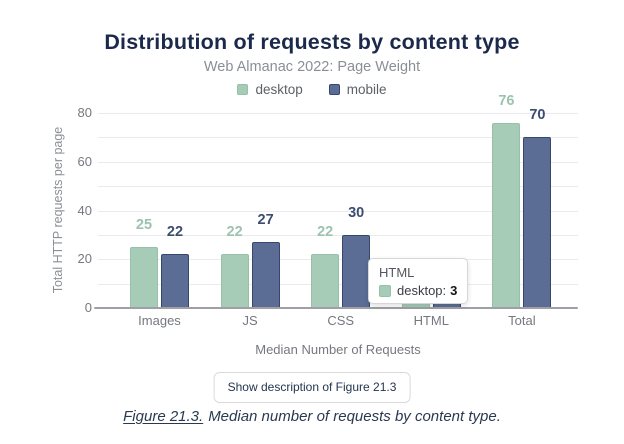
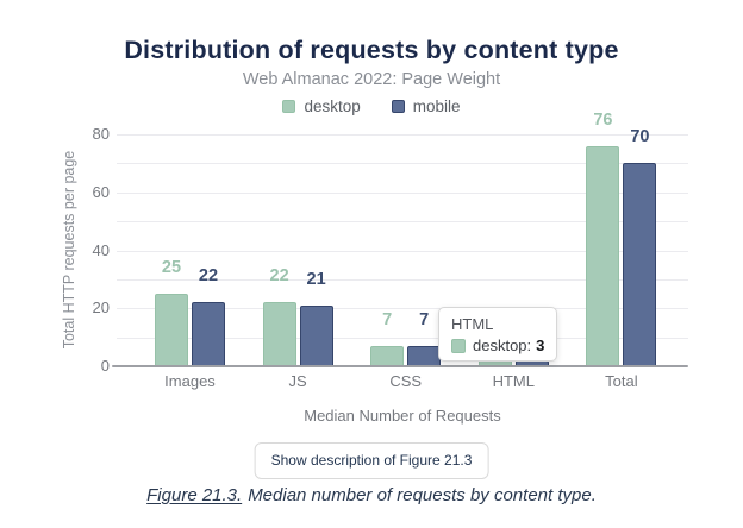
mobile/JS: 27 -> 21
desktop/CSS: 22 -> 7
mobile/CSS: 30 -> 7
